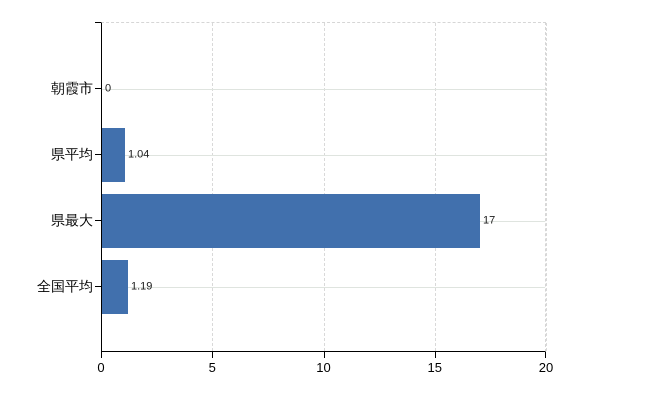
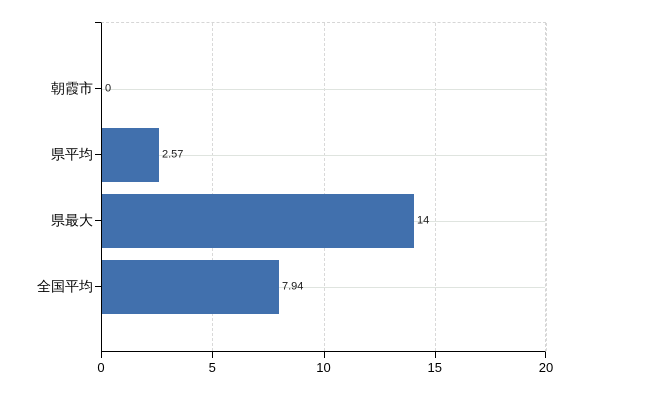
県平均: 1.04 -> 2.57
県最大: 17 -> 14
全国平均: 1.19 -> 7.94
